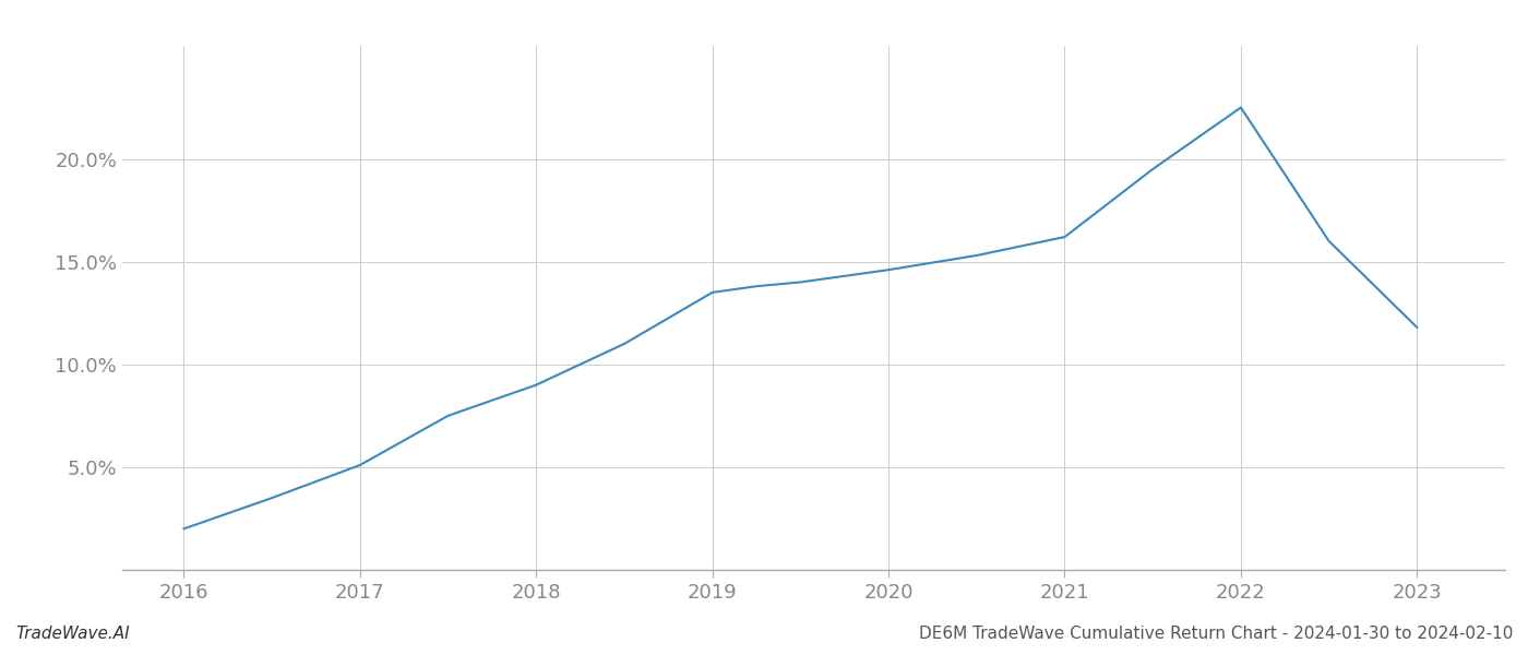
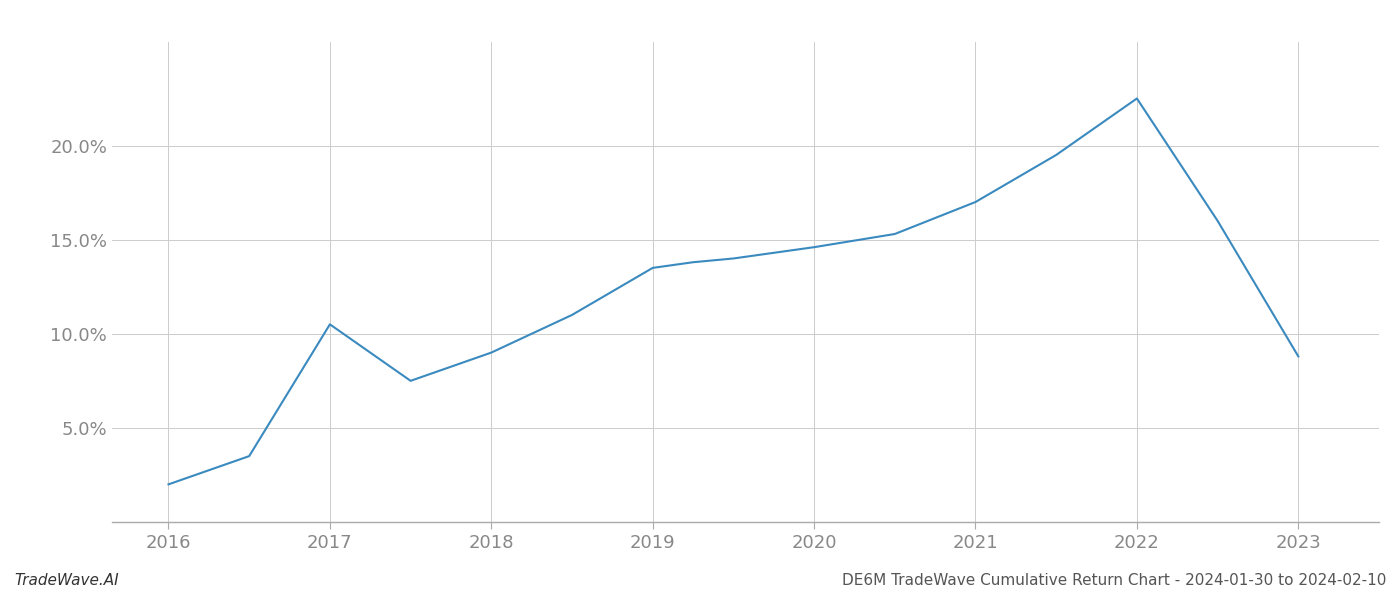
2017: 5.1% -> 10.5%
2021: 16.2% -> 17.0%
2023: 11.8% -> 8.8%
